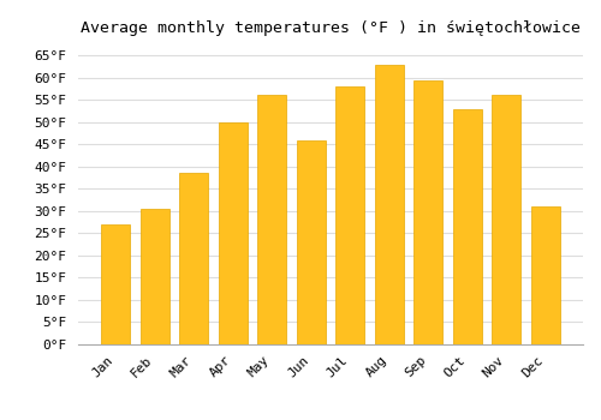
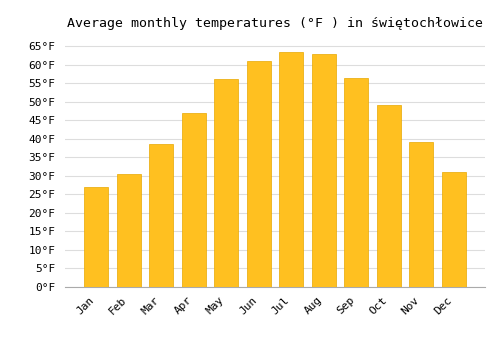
Apr: 50.0°F -> 47.0°F
Jun: 46.0°F -> 61.0°F
Jul: 58.0°F -> 63.5°F
Sep: 59.5°F -> 56.5°F
Oct: 53.0°F -> 49.0°F
Nov: 56.0°F -> 39.0°F
